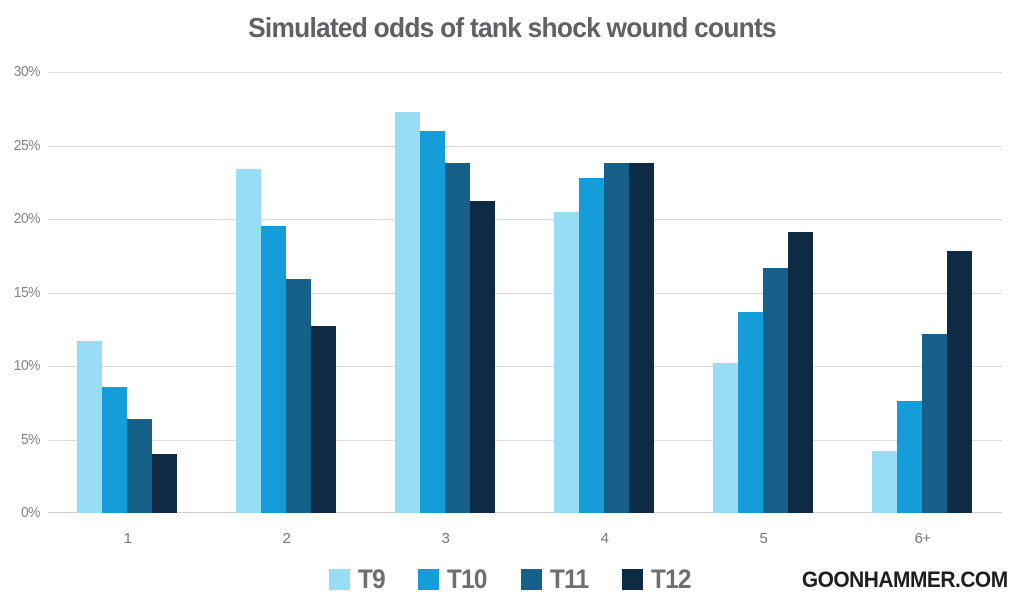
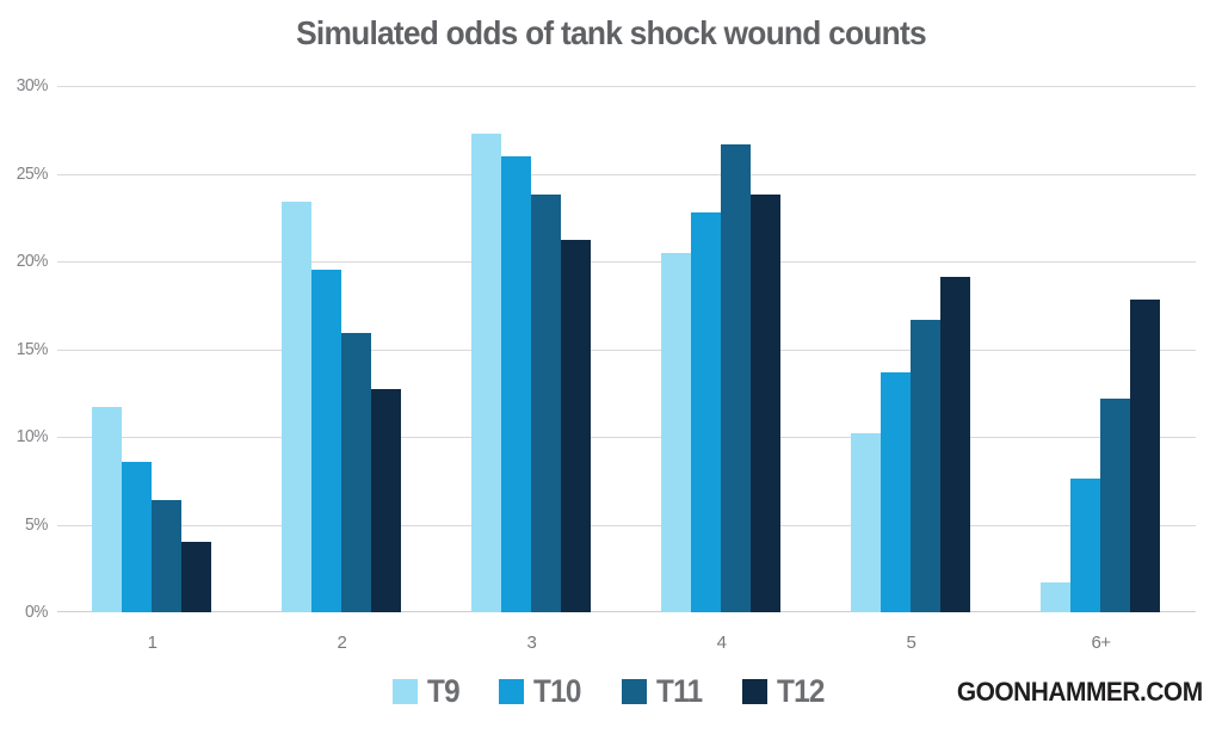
T11/4: 23.8% -> 26.7%
T9/6+: 4.2% -> 1.7%
